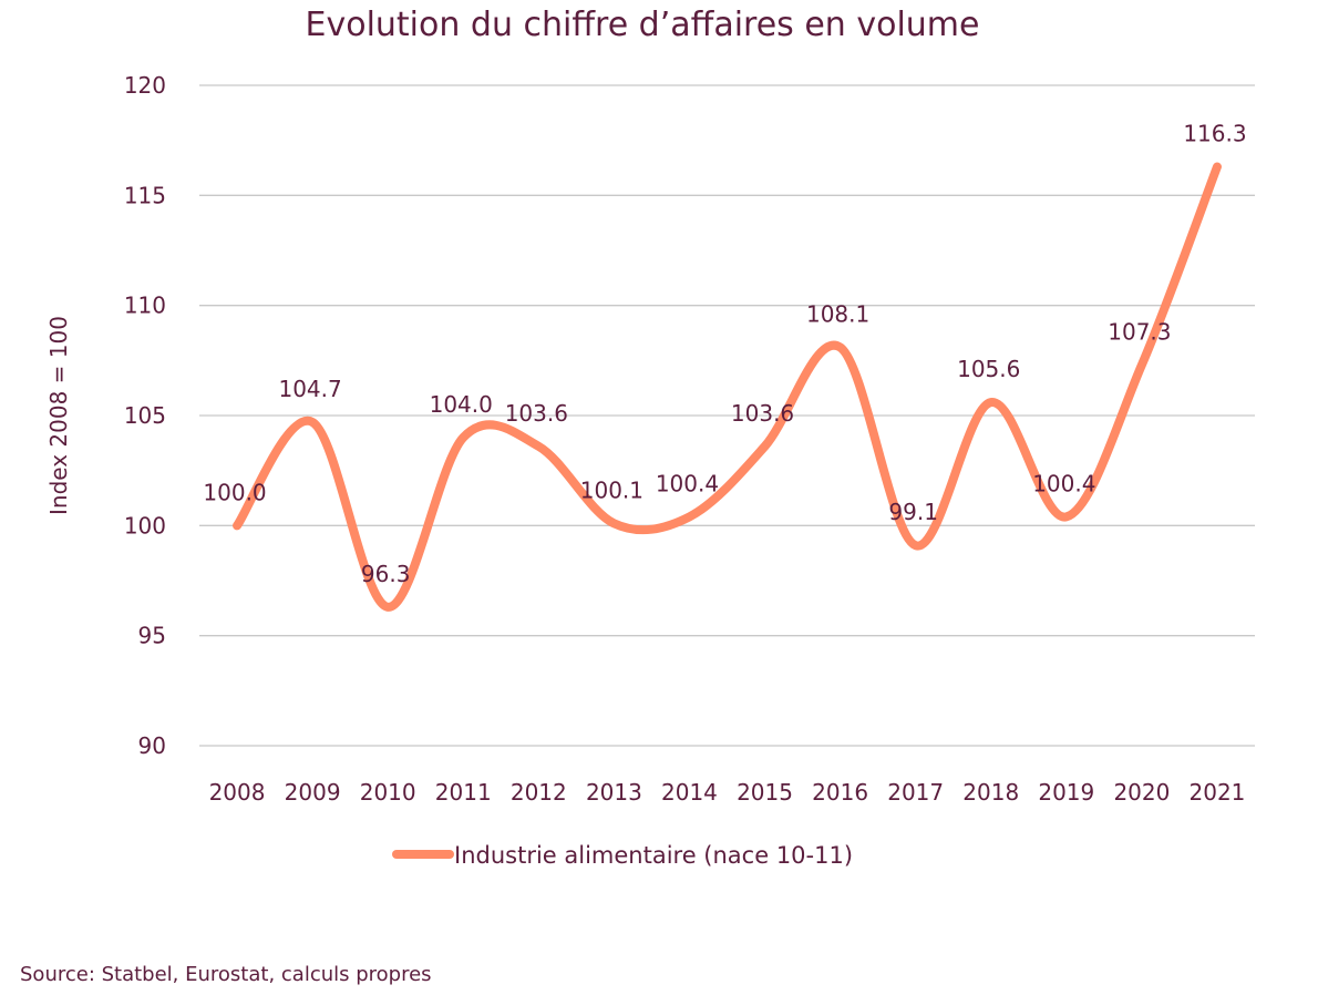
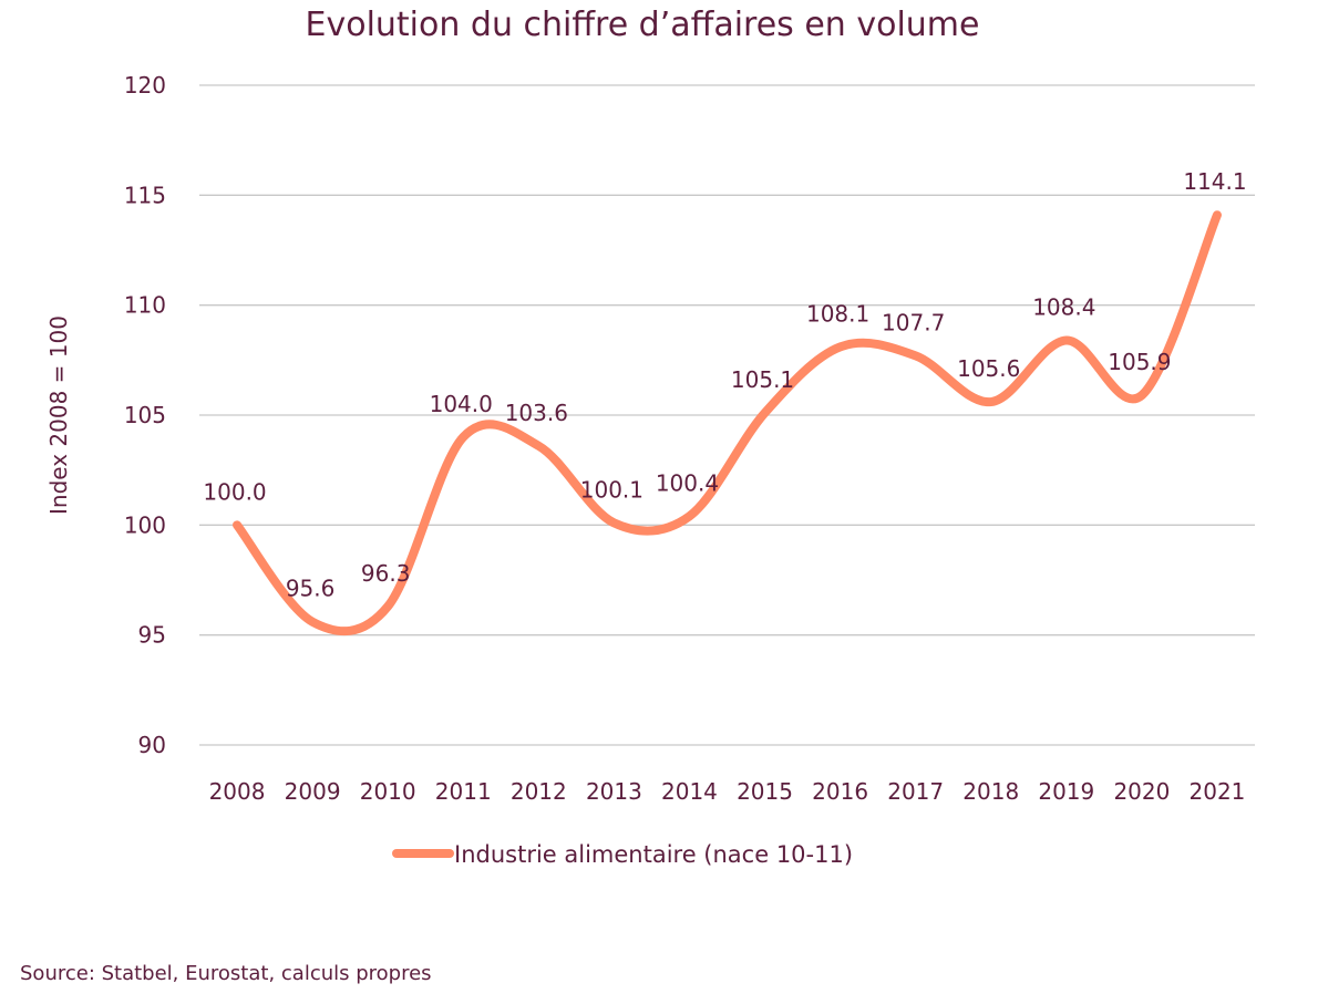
2009: 104.7 -> 95.6
2015: 103.6 -> 105.1
2017: 99.1 -> 107.7
2019: 100.4 -> 108.4
2020: 107.3 -> 105.9
2021: 116.3 -> 114.1
